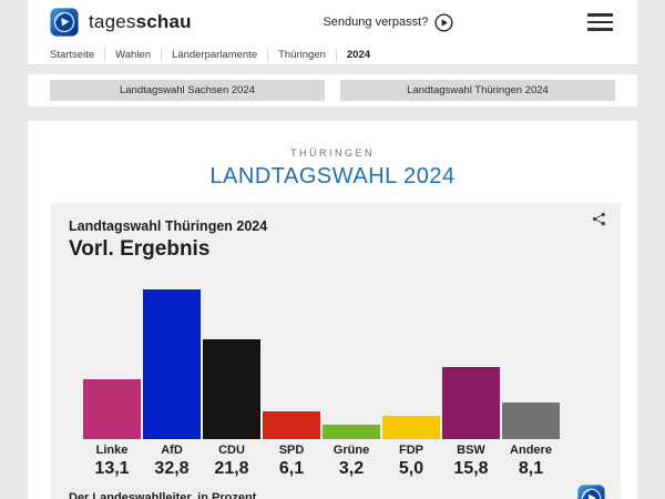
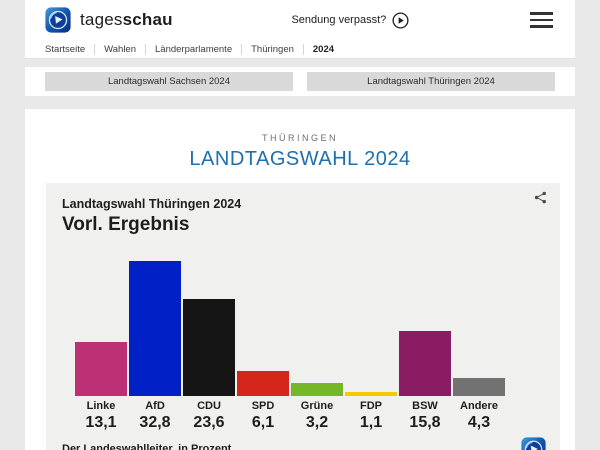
CDU: 21,8 -> 23,6
FDP: 5,0 -> 1,1
Andere: 8,1 -> 4,3
